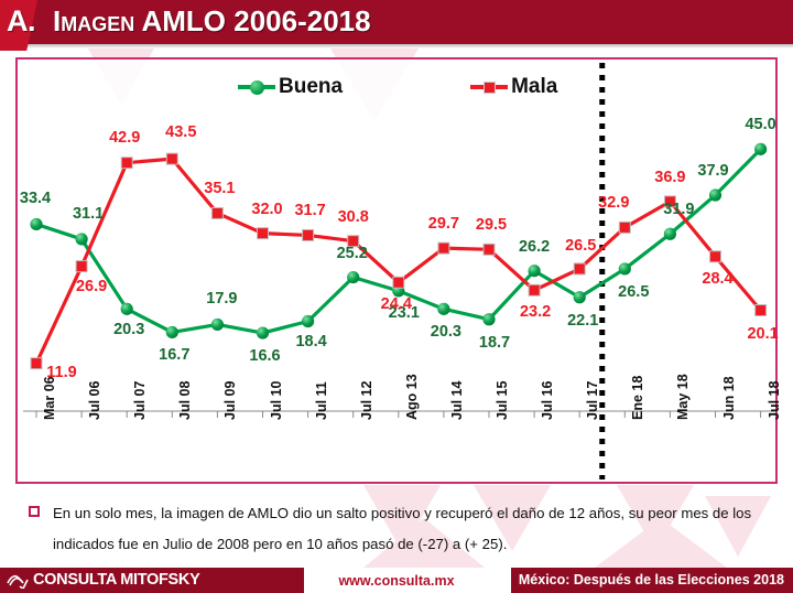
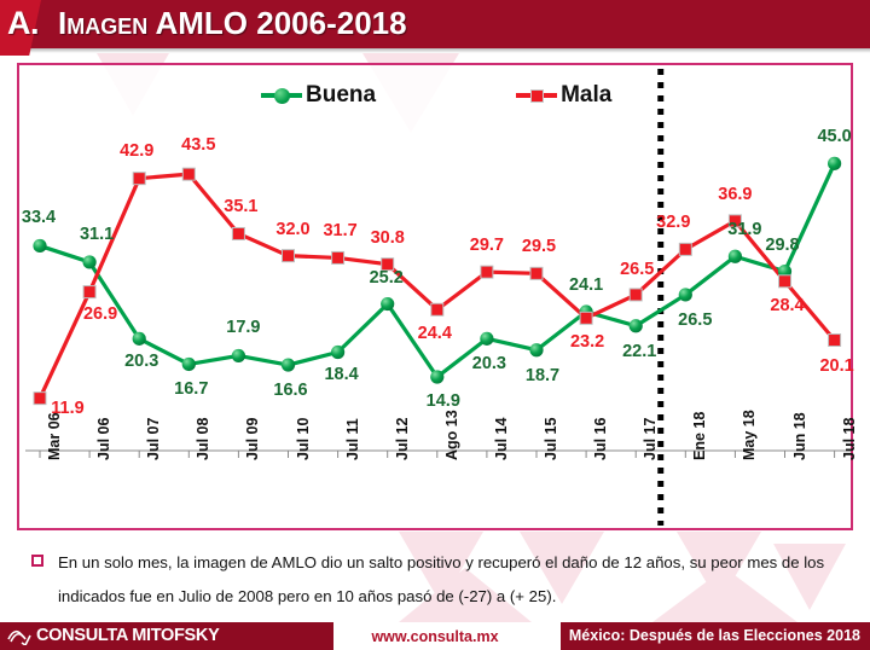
Buena/Ago 13: 23.1 -> 14.9
Buena/Jul 16: 26.2 -> 24.1
Buena/Jun 18: 37.9 -> 29.8
